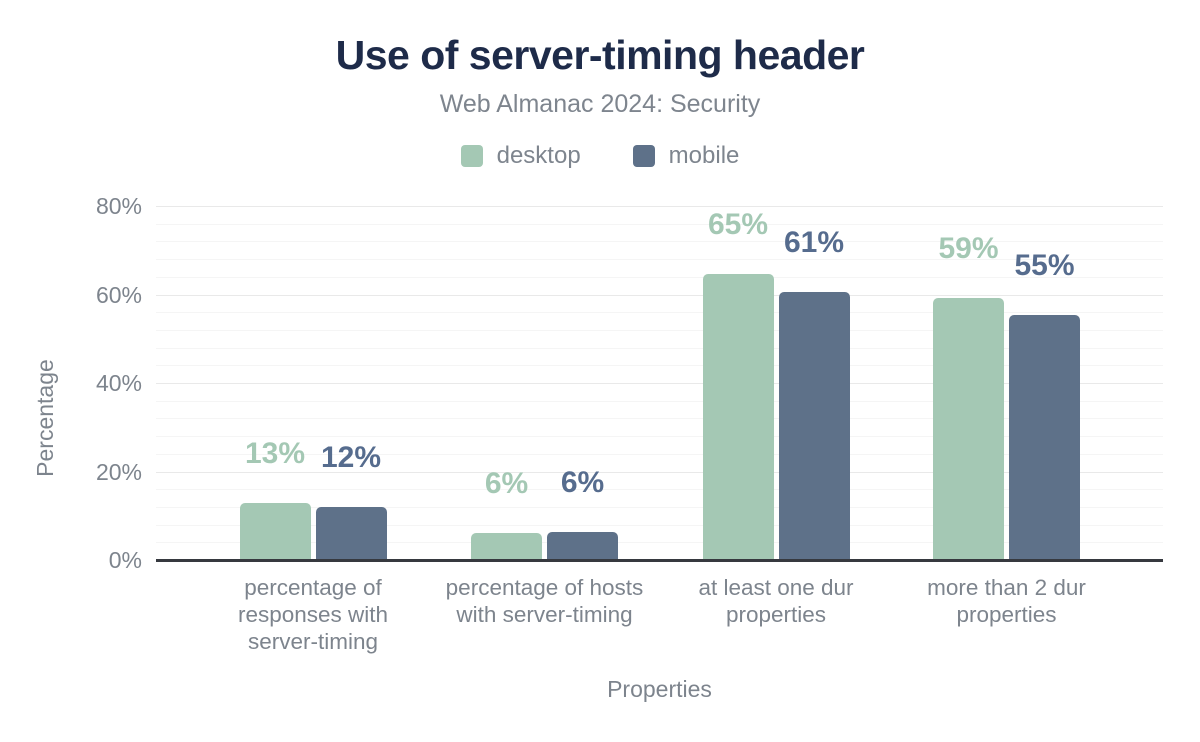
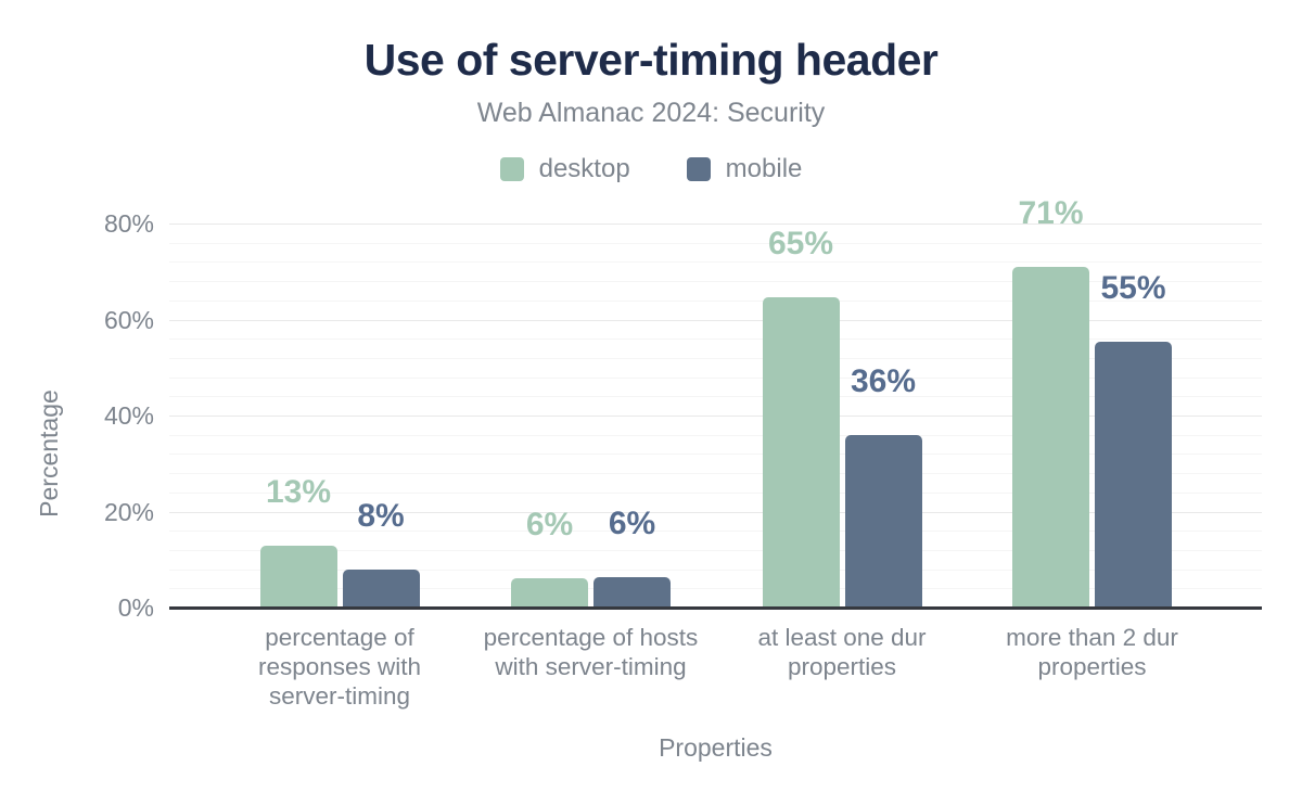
mobile/percentage of responses with server-timing: 12% -> 8%
mobile/at least one dur properties: 61% -> 36%
desktop/more than 2 dur properties: 59% -> 71%
